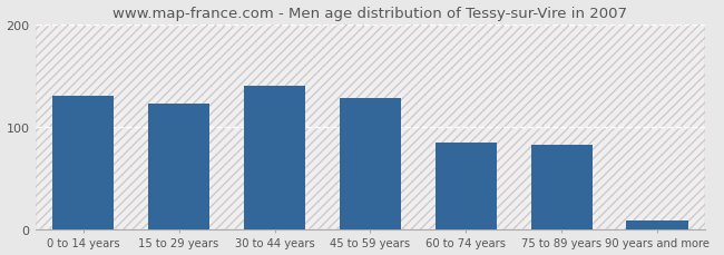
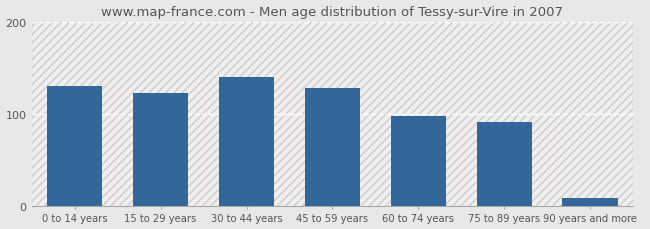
60 to 74 years: 84 -> 97
75 to 89 years: 82 -> 91
